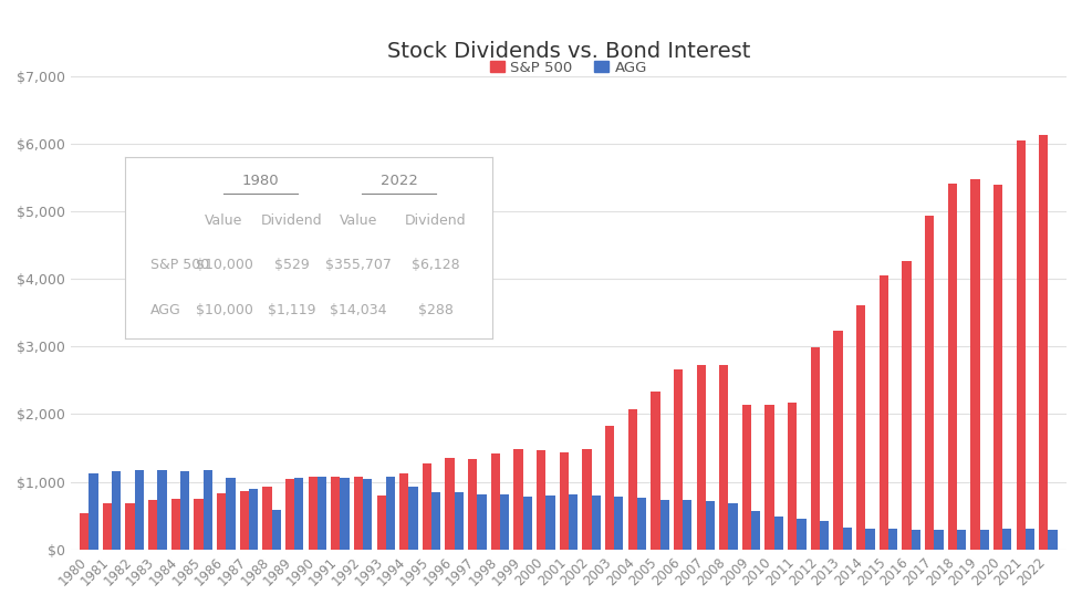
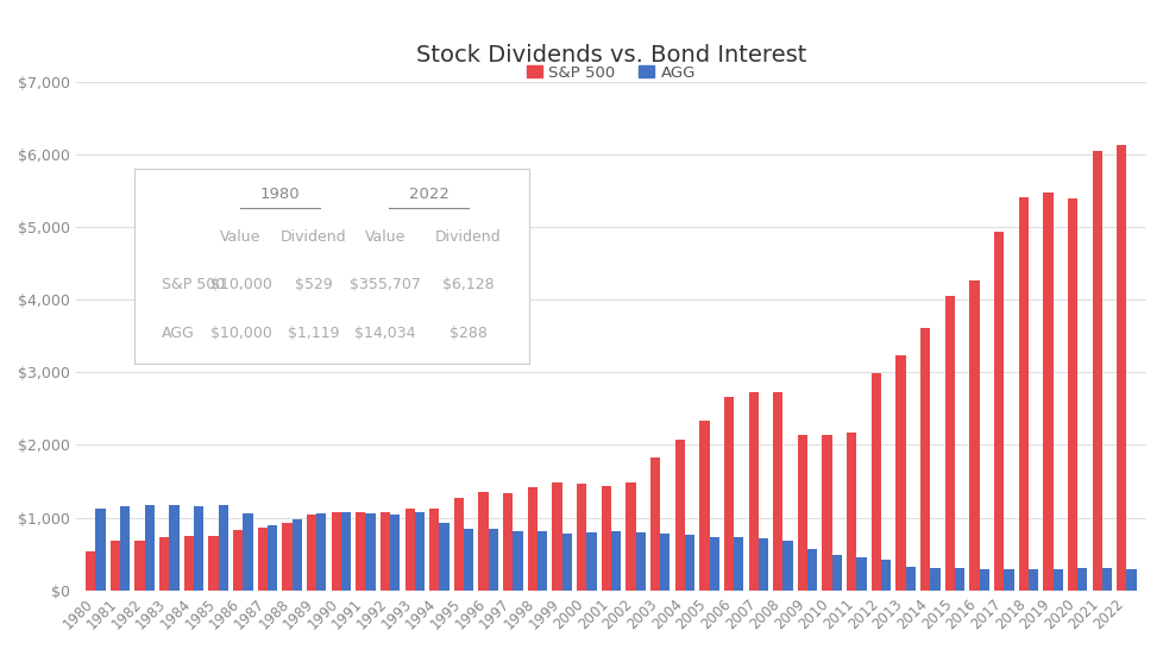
AGG/1988: $580 -> $970
S&P 500/1993: $800 -> $1,120
